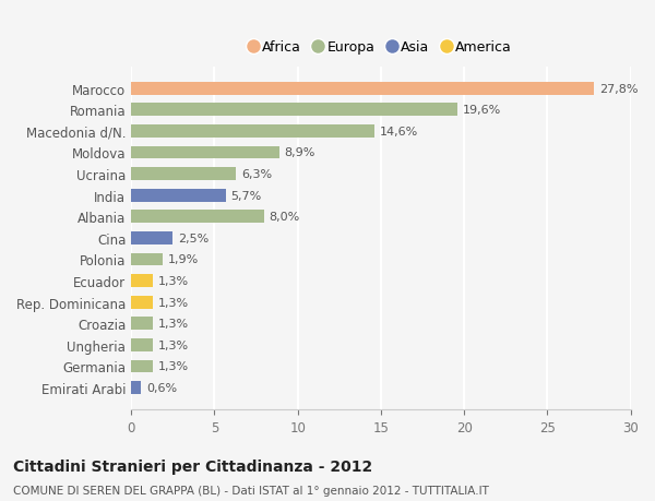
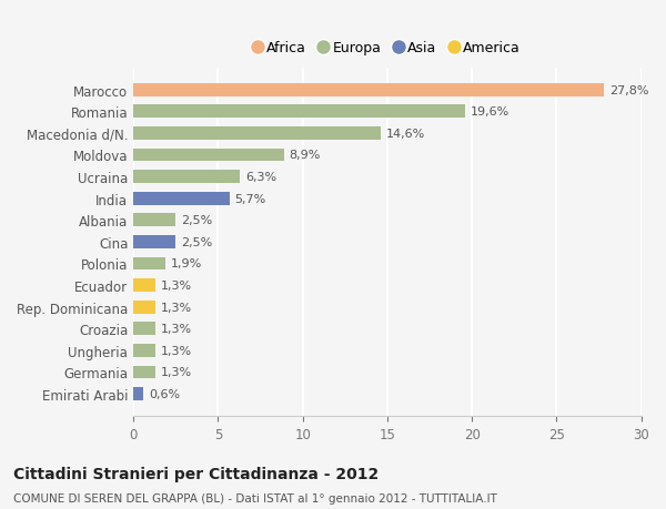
Albania: 8,0% -> 2,5%
